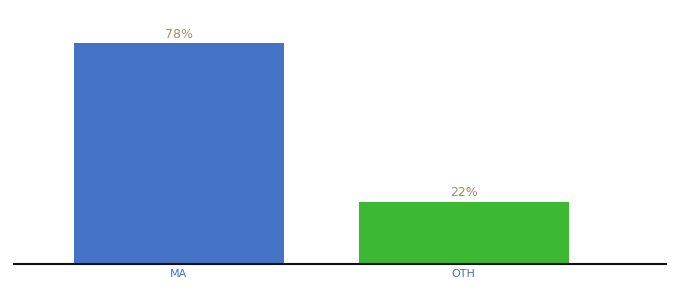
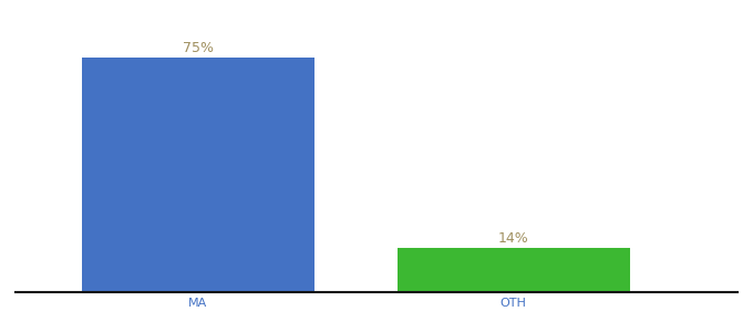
MA: 78% -> 75%
OTH: 22% -> 14%
